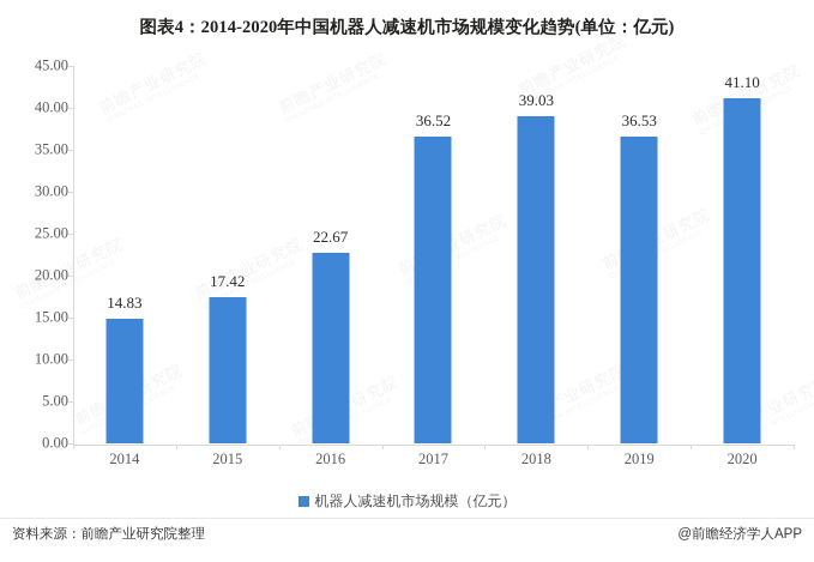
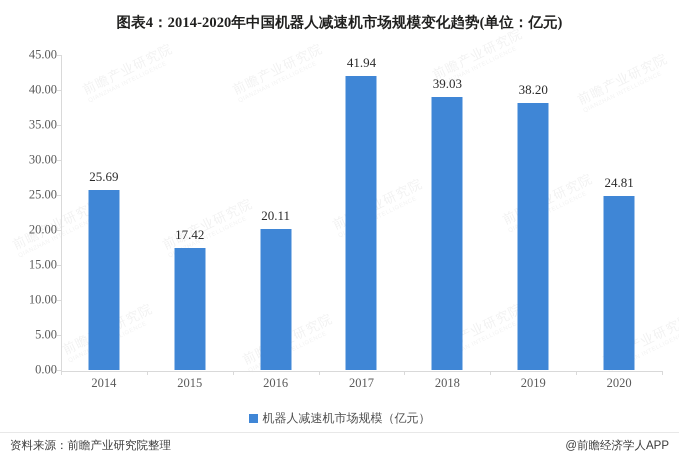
2014: 14.83 -> 25.69
2016: 22.67 -> 20.11
2017: 36.52 -> 41.94
2019: 36.53 -> 38.20
2020: 41.10 -> 24.81
